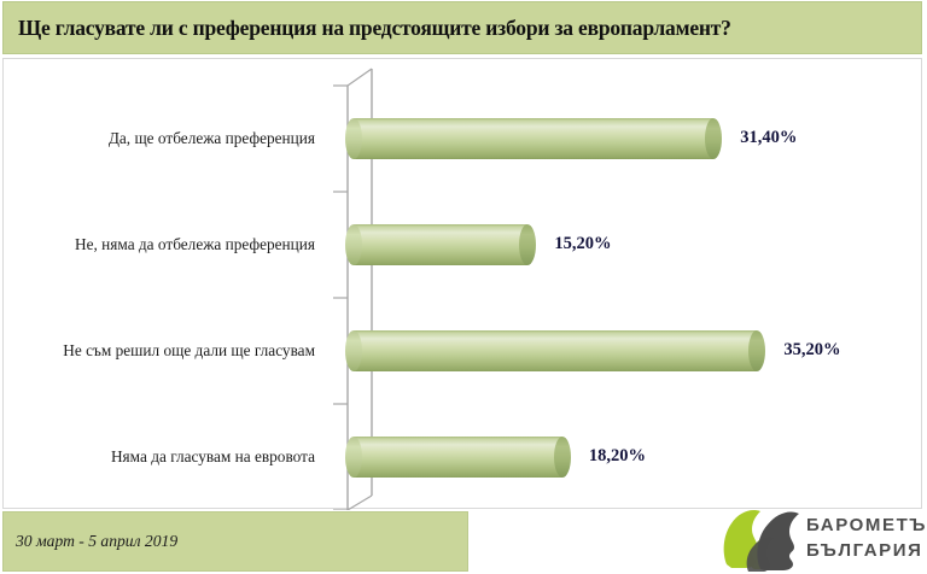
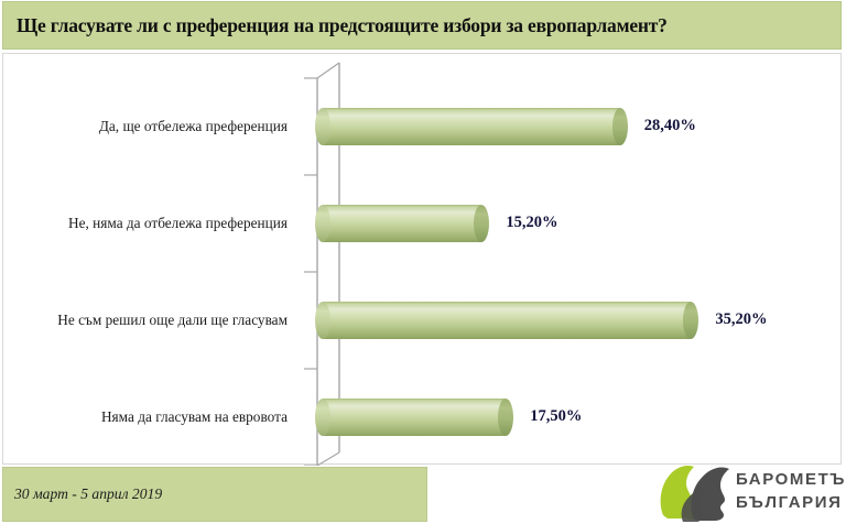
Да, ще отбележа преференция: 31,40% -> 28,40%
Няма да гласувам на евровота: 18,20% -> 17,50%
